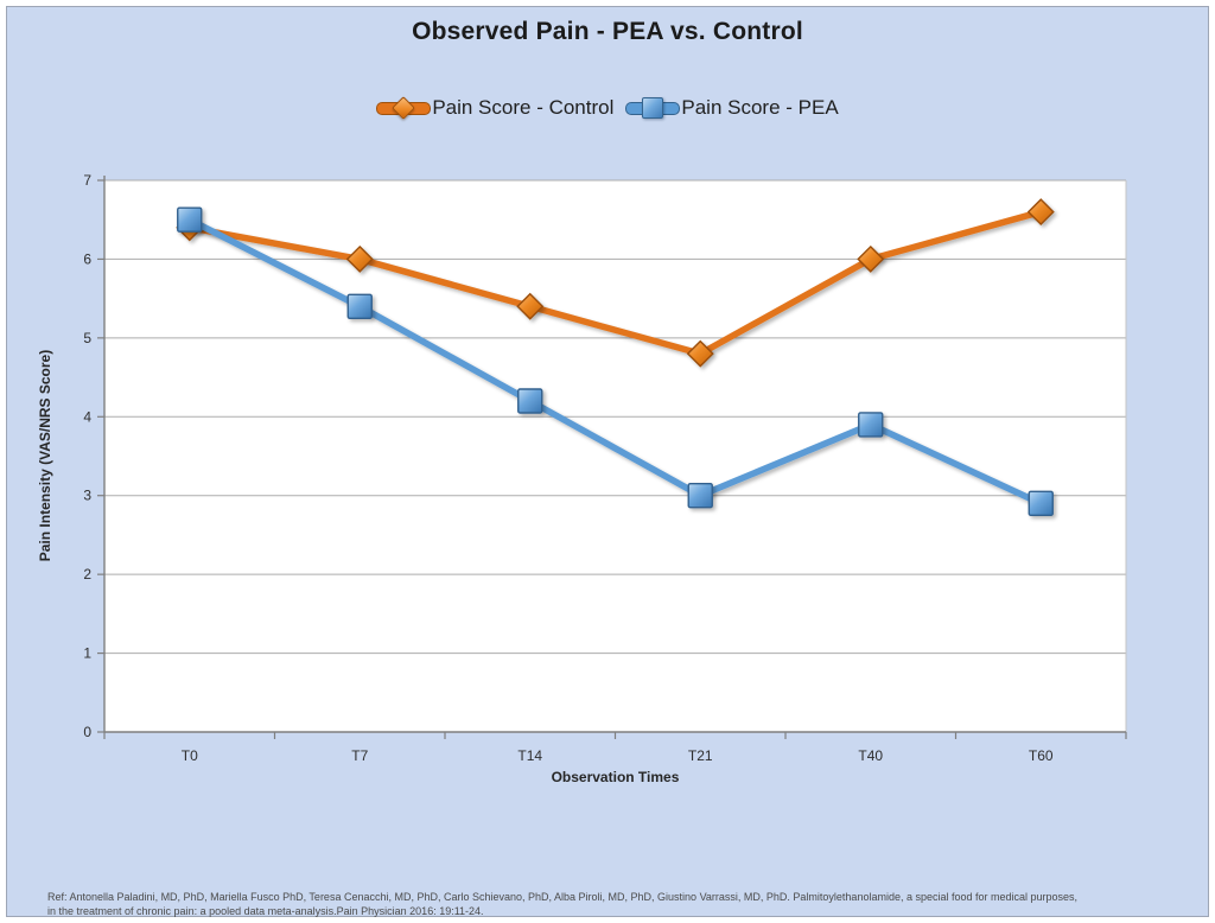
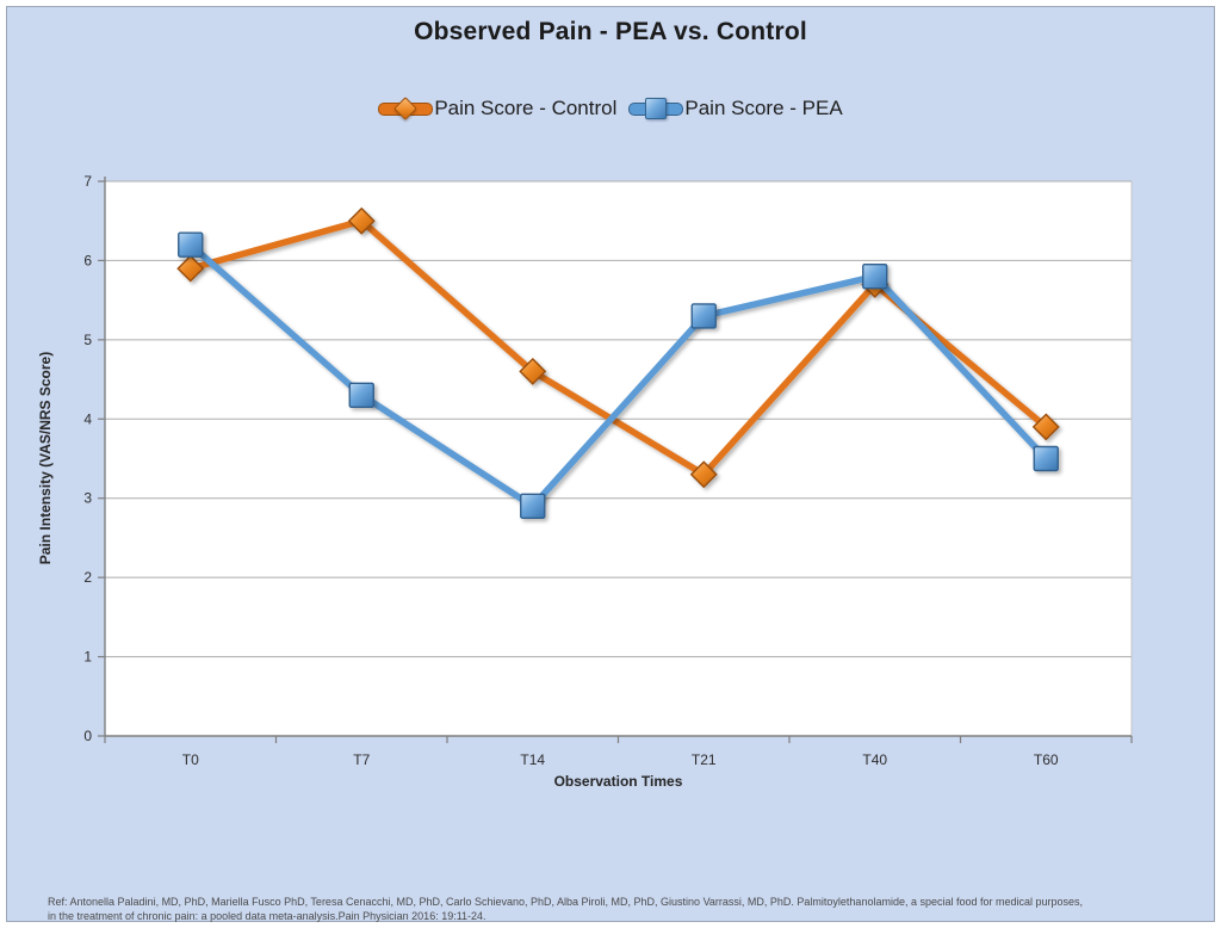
Pain Score - Control/T0: 6.4 -> 5.9
Pain Score - PEA/T0: 6.5 -> 6.2
Pain Score - Control/T7: 6.0 -> 6.5
Pain Score - PEA/T7: 5.4 -> 4.3
Pain Score - Control/T14: 5.4 -> 4.6
Pain Score - PEA/T14: 4.2 -> 2.9
Pain Score - Control/T21: 4.8 -> 3.3
Pain Score - PEA/T21: 3.0 -> 5.3
Pain Score - Control/T40: 6.0 -> 5.7
Pain Score - PEA/T40: 3.9 -> 5.8
Pain Score - Control/T60: 6.6 -> 3.9
Pain Score - PEA/T60: 2.9 -> 3.5
